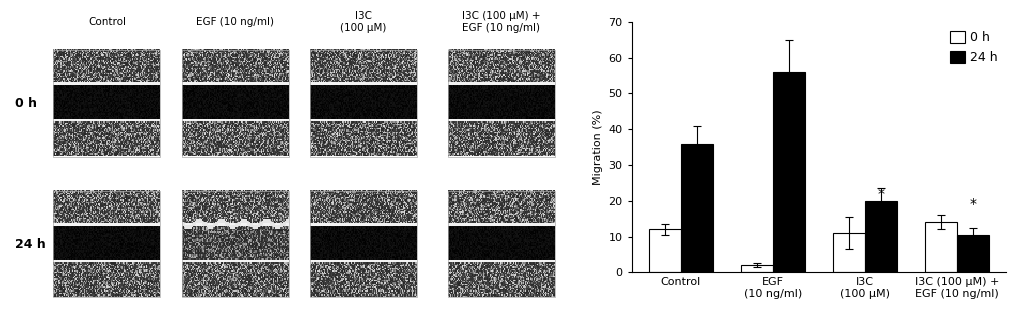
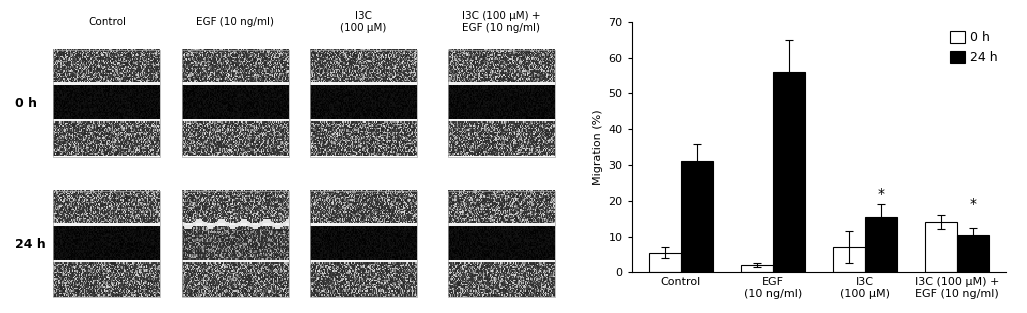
0 h/Control: 12.0 -> 5.5
24 h/Control: 36.0 -> 31.0
0 h/I3C (100 μM): 11.0 -> 7.0
24 h/I3C (100 μM): 20.0 -> 15.5
